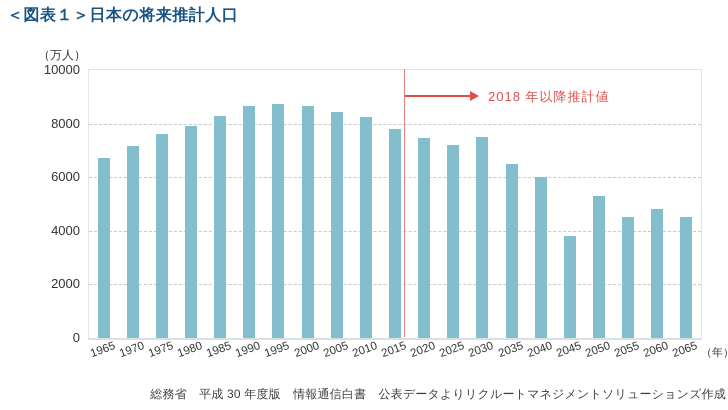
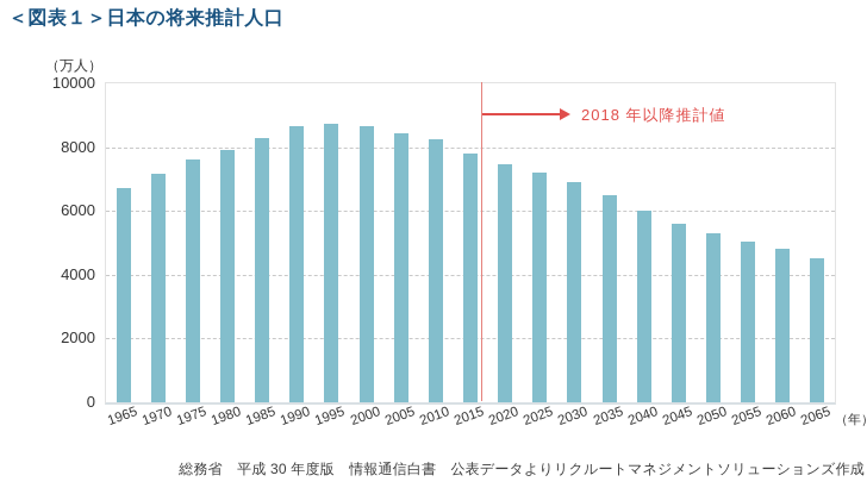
2030: 7500 -> 6900
2045: 3800 -> 5600
2055: 4500 -> 5000
